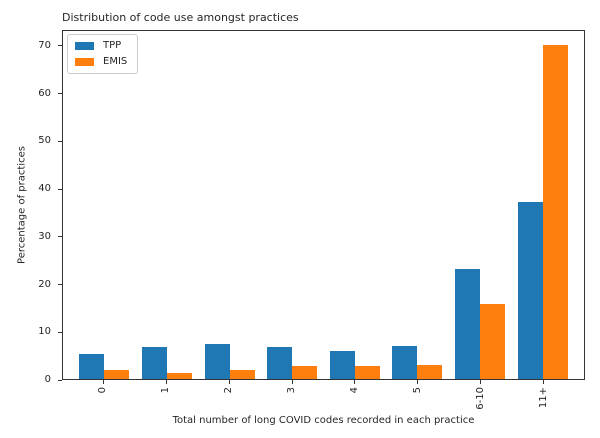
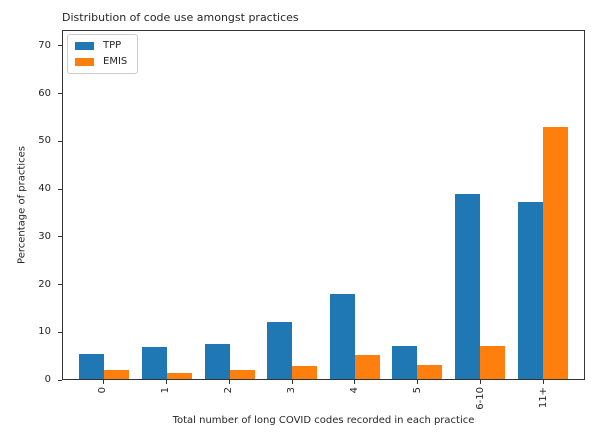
TPP/3: 7 -> 12
TPP/4: 6 -> 18
EMIS/4: 3 -> 5
TPP/6-10: 23 -> 39
EMIS/6-10: 16 -> 7
EMIS/11+: 70 -> 53
